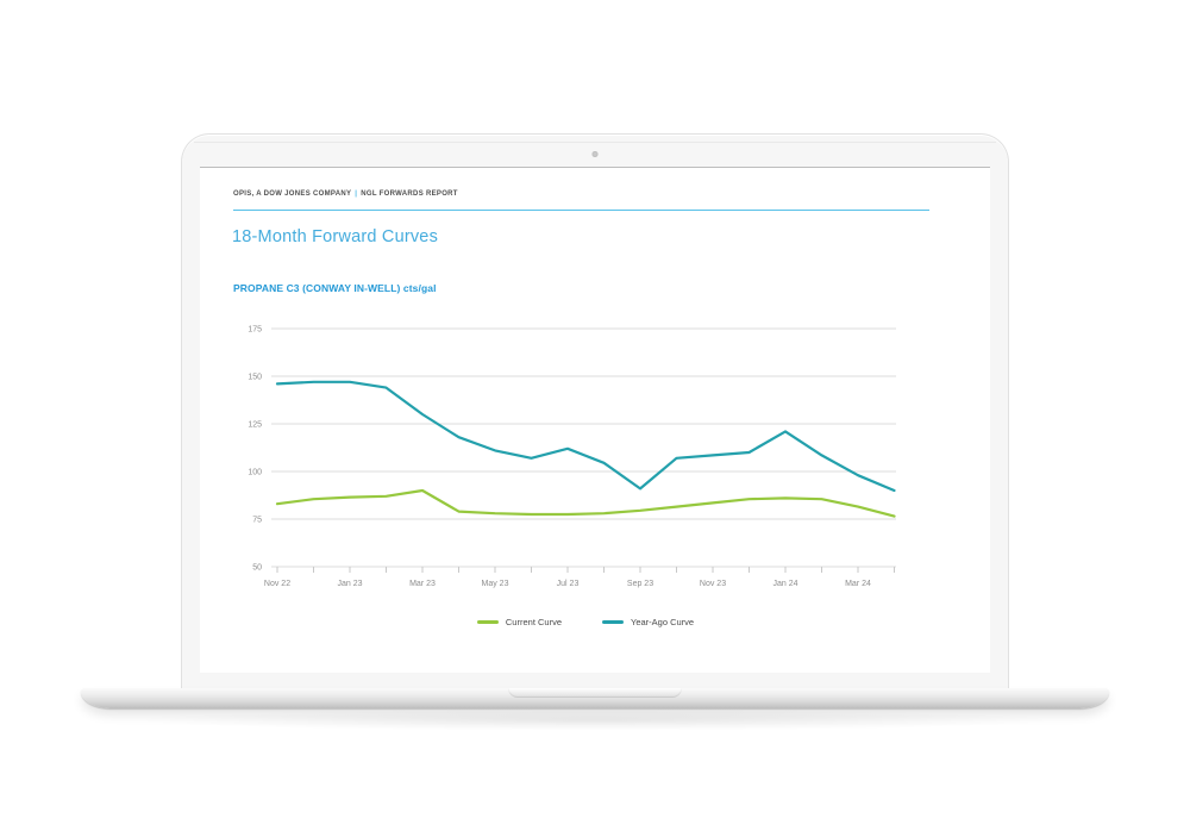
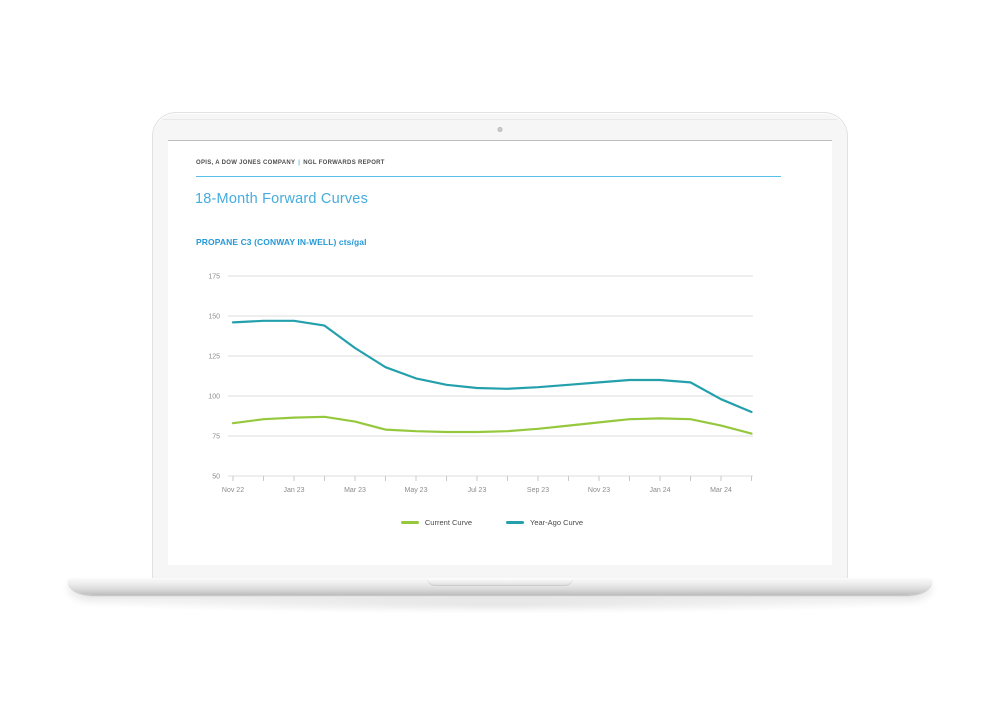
Current Curve/Mar 23: 90 -> 84
Year-Ago Curve/Jul 23: 112 -> 105
Year-Ago Curve/Sep 23: 91 -> 106
Year-Ago Curve/Jan 24: 121 -> 110
